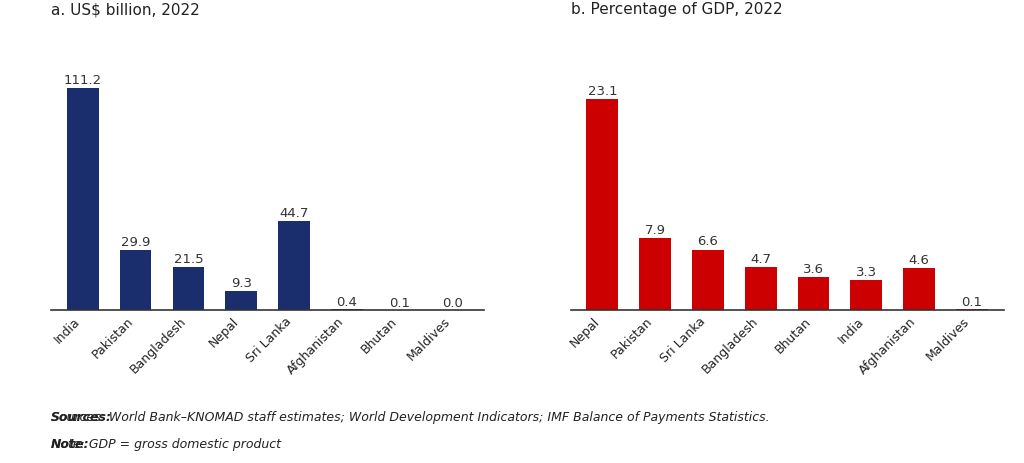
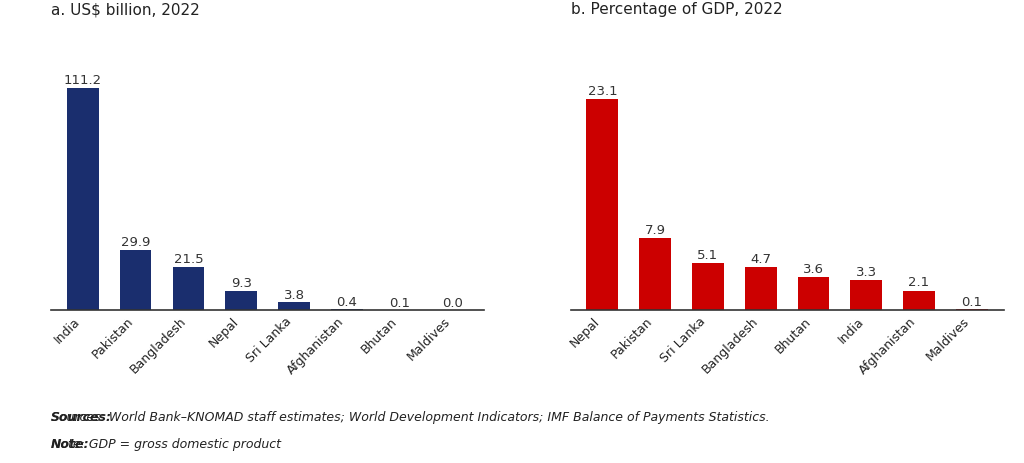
a. US$ billion, 2022/Sri Lanka: 44.7 -> 3.8
b. Percentage of GDP, 2022/Sri Lanka: 6.6 -> 5.1
b. Percentage of GDP, 2022/Afghanistan: 4.6 -> 2.1
